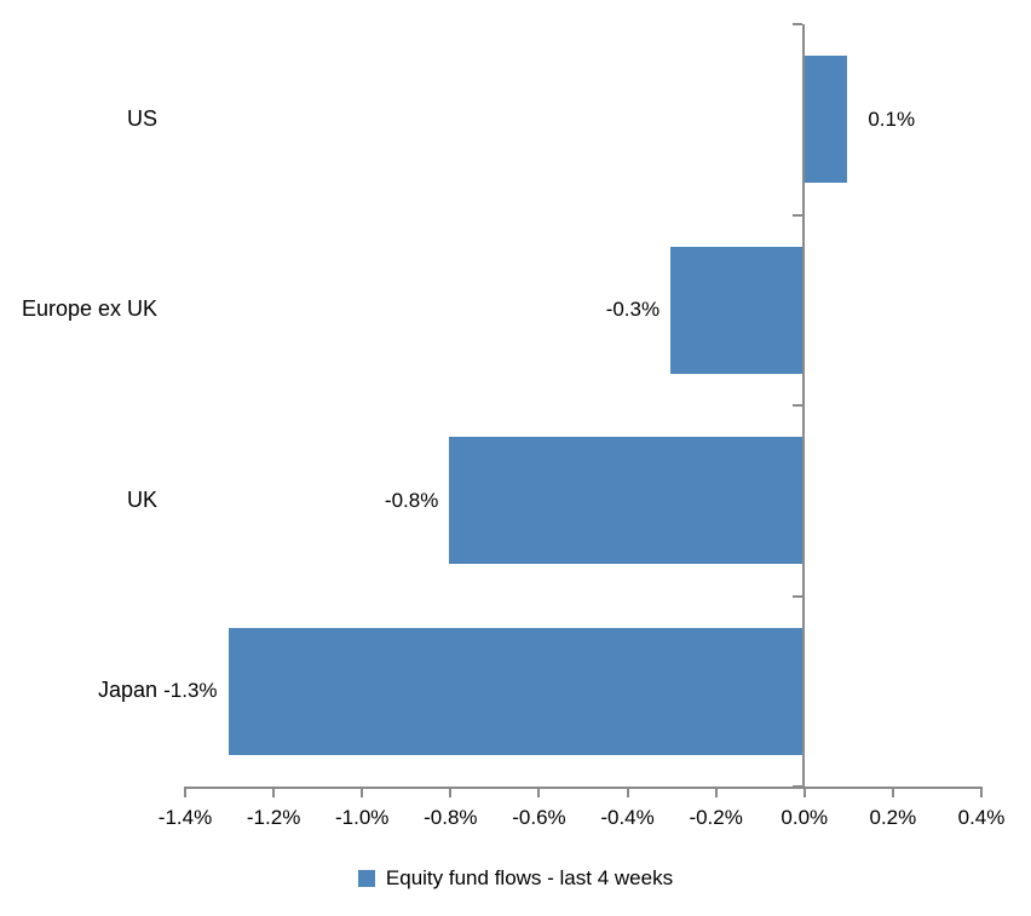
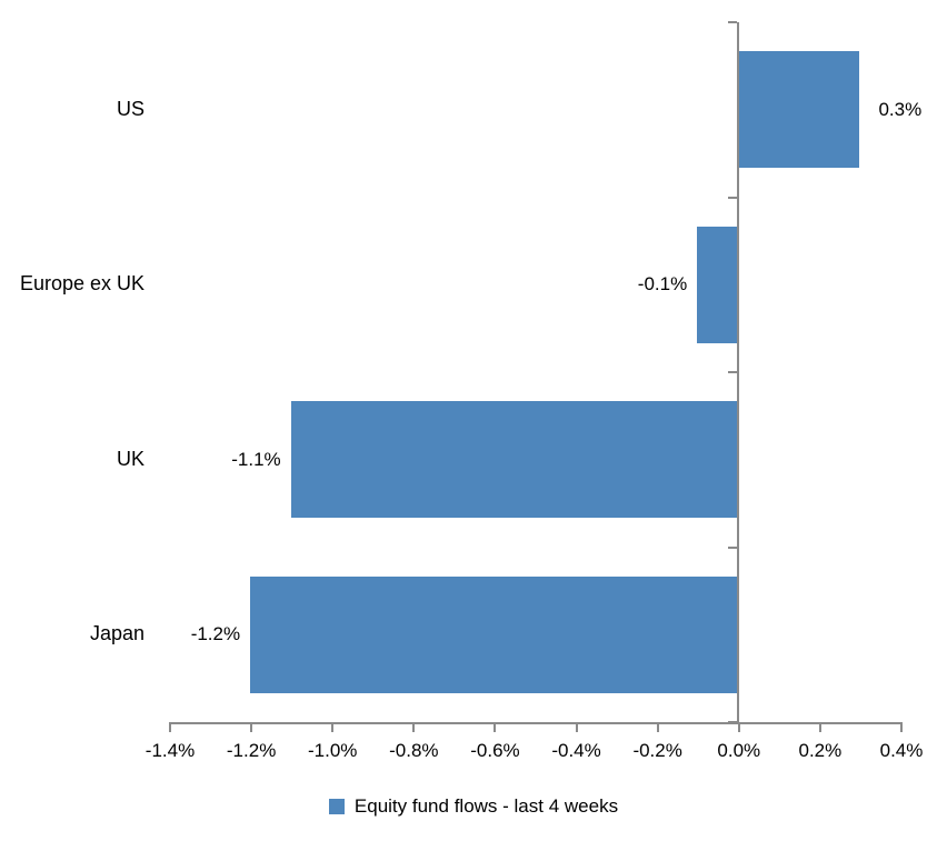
US: 0.1% -> 0.3%
Europe ex UK: -0.3% -> -0.1%
UK: -0.8% -> -1.1%
Japan: -1.3% -> -1.2%
